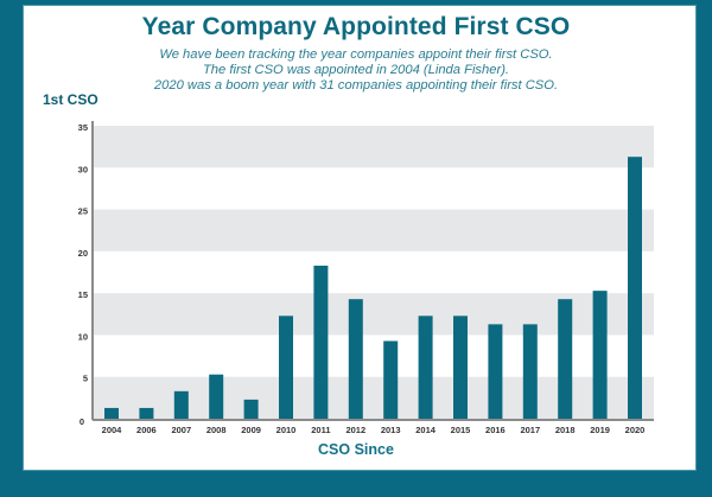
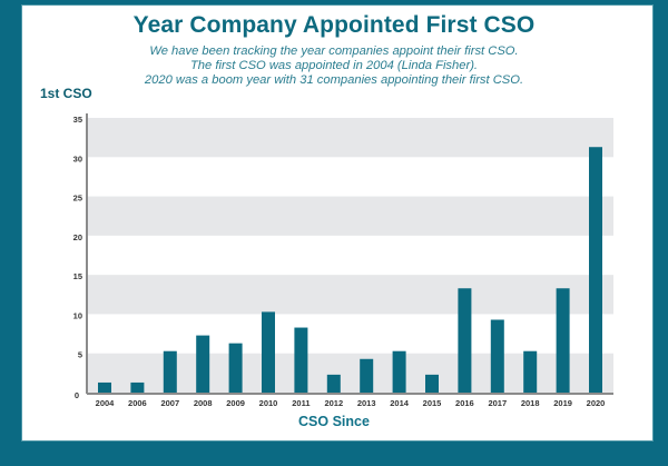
2007: 3 -> 5
2008: 5 -> 7
2009: 2 -> 6
2010: 12 -> 10
2011: 18 -> 8
2012: 14 -> 2
2013: 9 -> 4
2014: 12 -> 5
2015: 12 -> 2
2016: 11 -> 13
2017: 11 -> 9
2018: 14 -> 5
2019: 15 -> 13
